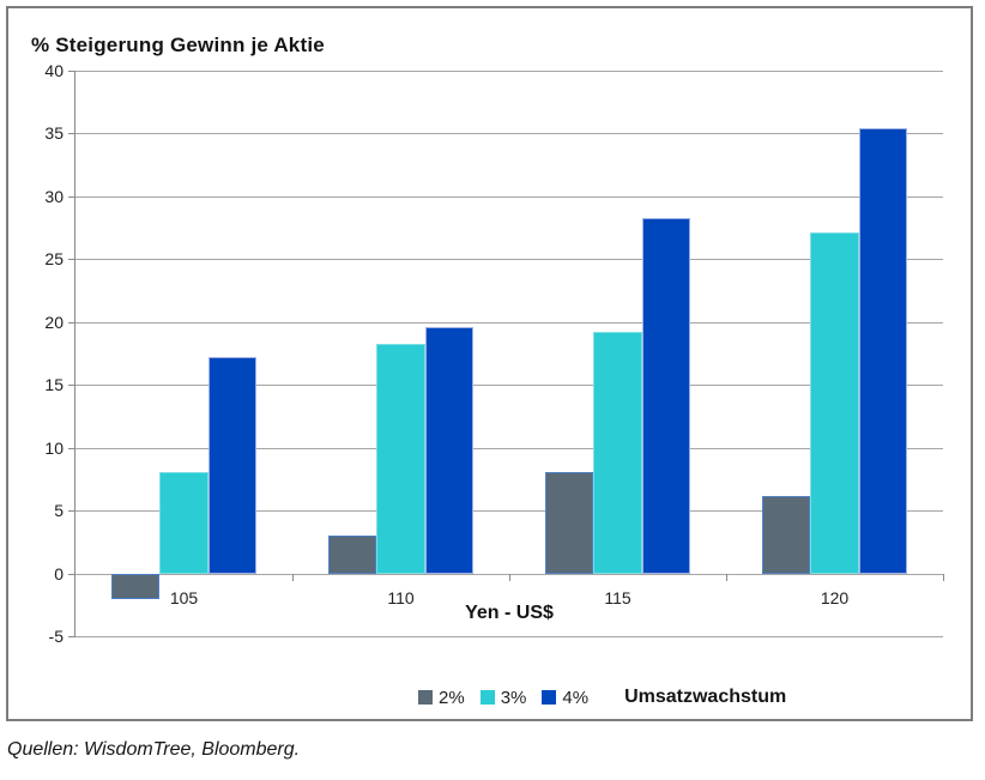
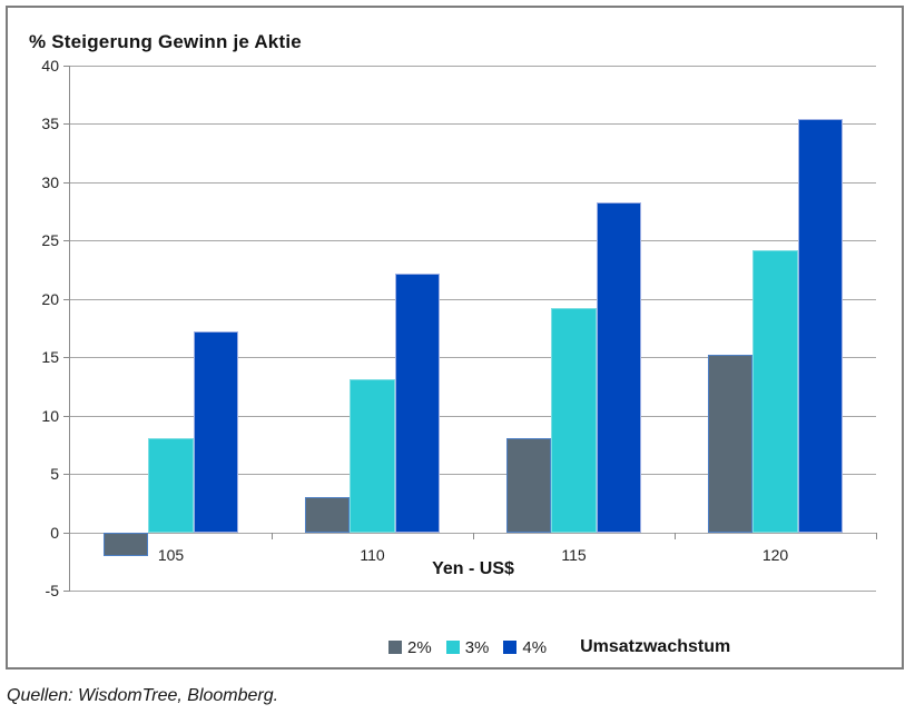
3%/110: 18.3 -> 13.1
4%/110: 19.6 -> 22.2
2%/120: 6.2 -> 15.2
3%/120: 27.1 -> 24.2
